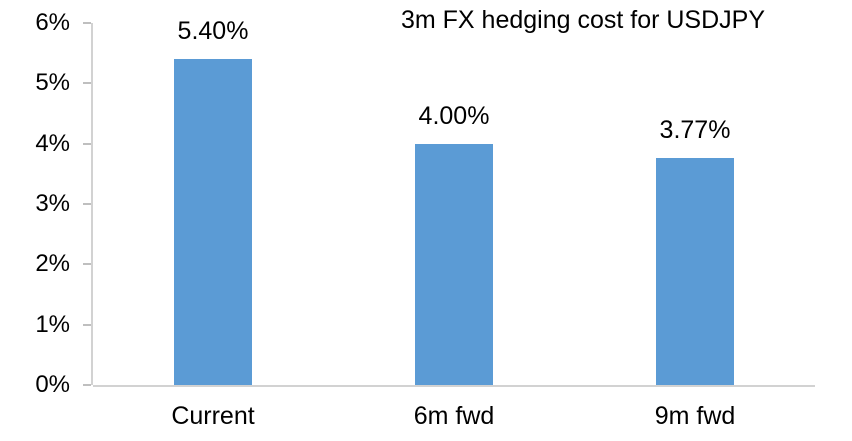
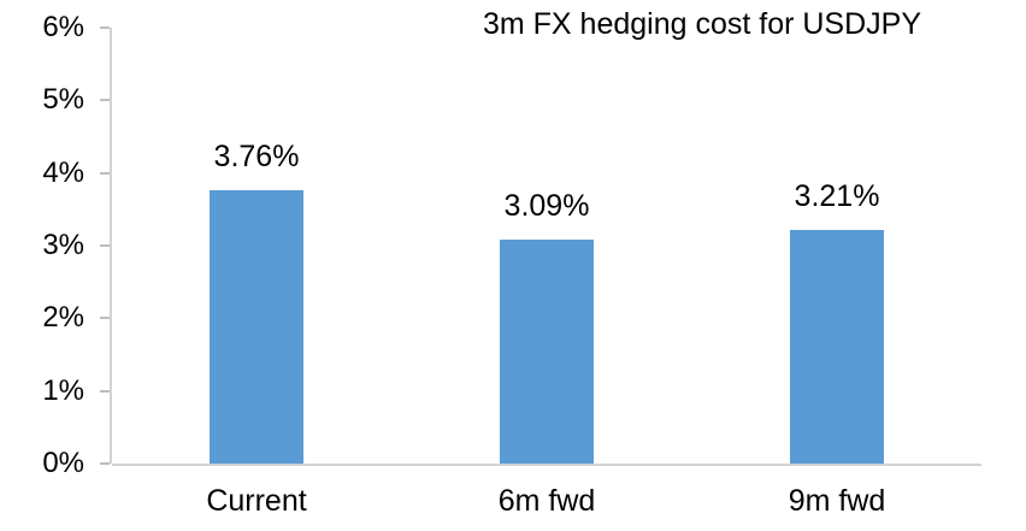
Current: 5.40% -> 3.76%
6m fwd: 4.00% -> 3.09%
9m fwd: 3.77% -> 3.21%
